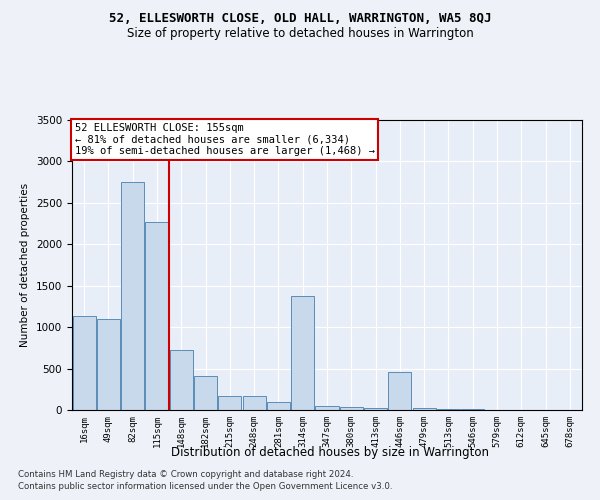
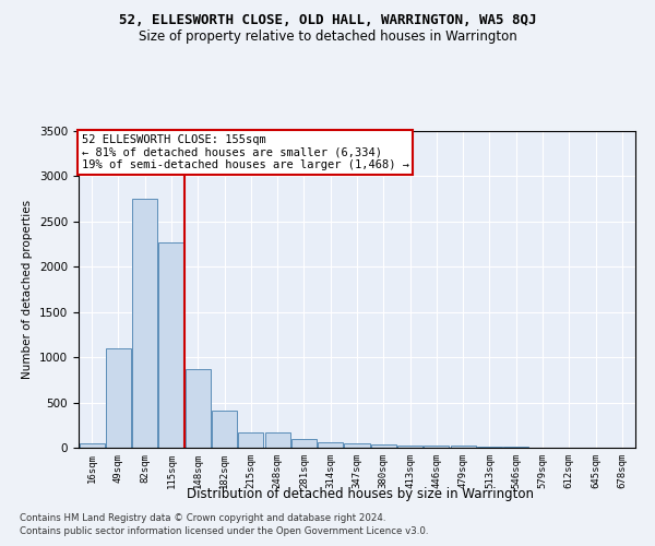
16sqm: 1140 -> 50
148sqm: 720 -> 870
314sqm: 1380 -> 60
446sqm: 460 -> 20
